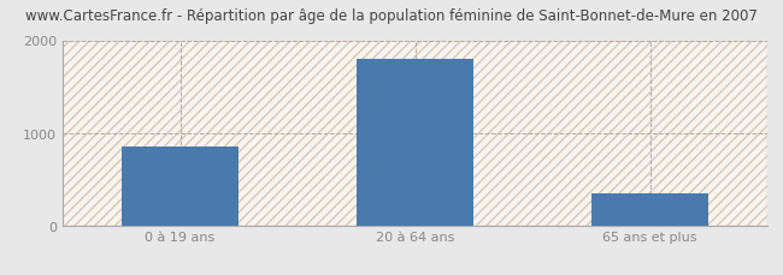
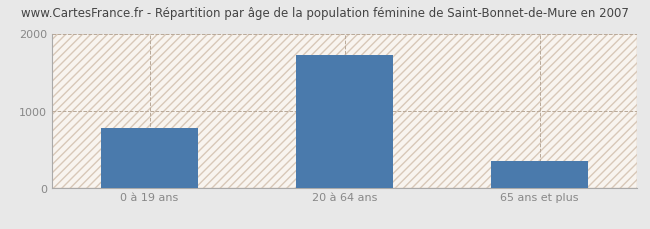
0 à 19 ans: 850 -> 780
20 à 64 ans: 1800 -> 1720
